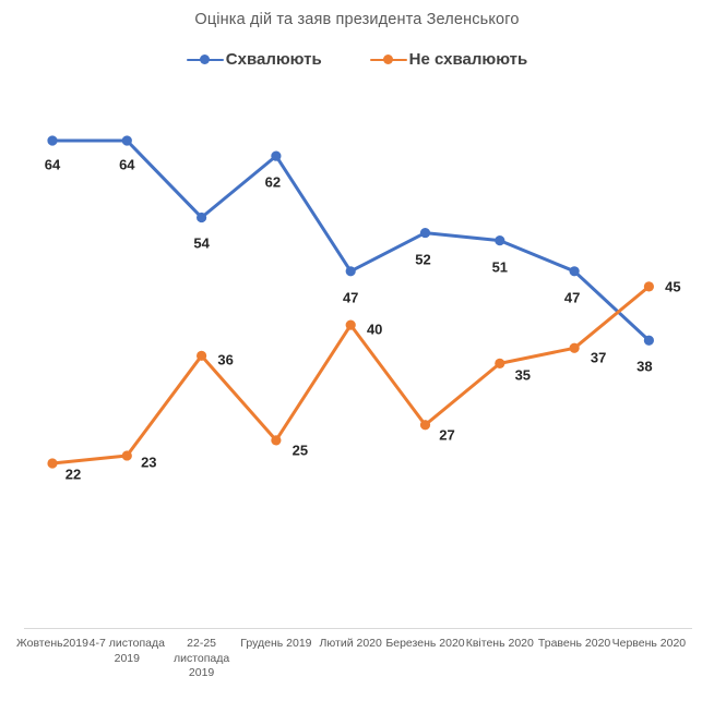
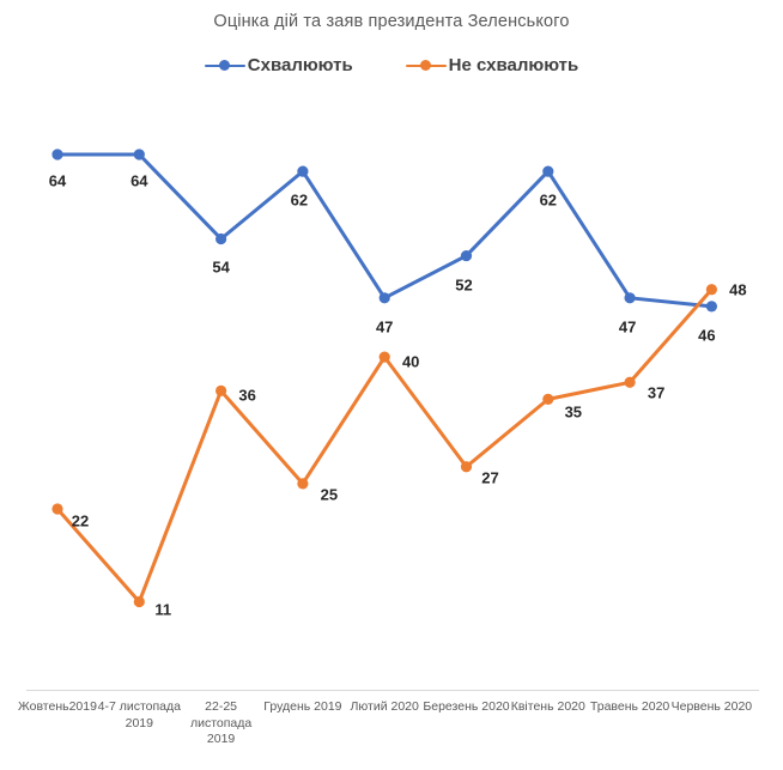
Не схвалюють/4-7 листопада 2019: 23 -> 11
Схвалюють/Квітень 2020: 51 -> 62
Схвалюють/Червень 2020: 38 -> 46
Не схвалюють/Червень 2020: 45 -> 48
